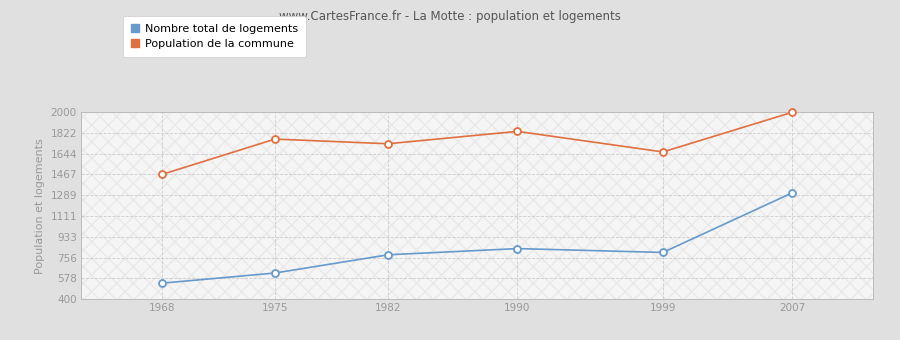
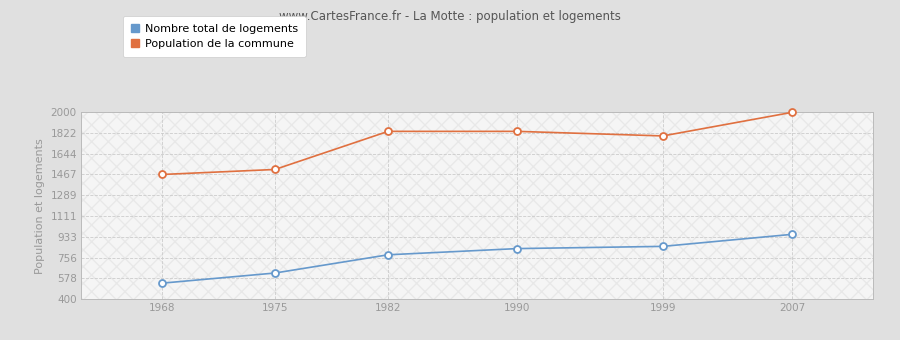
Population de la commune/1975: 1770 -> 1510
Population de la commune/1982: 1730 -> 1840
Nombre total de logements/1999: 800 -> 850
Population de la commune/1999: 1660 -> 1800
Nombre total de logements/2007: 1310 -> 960
